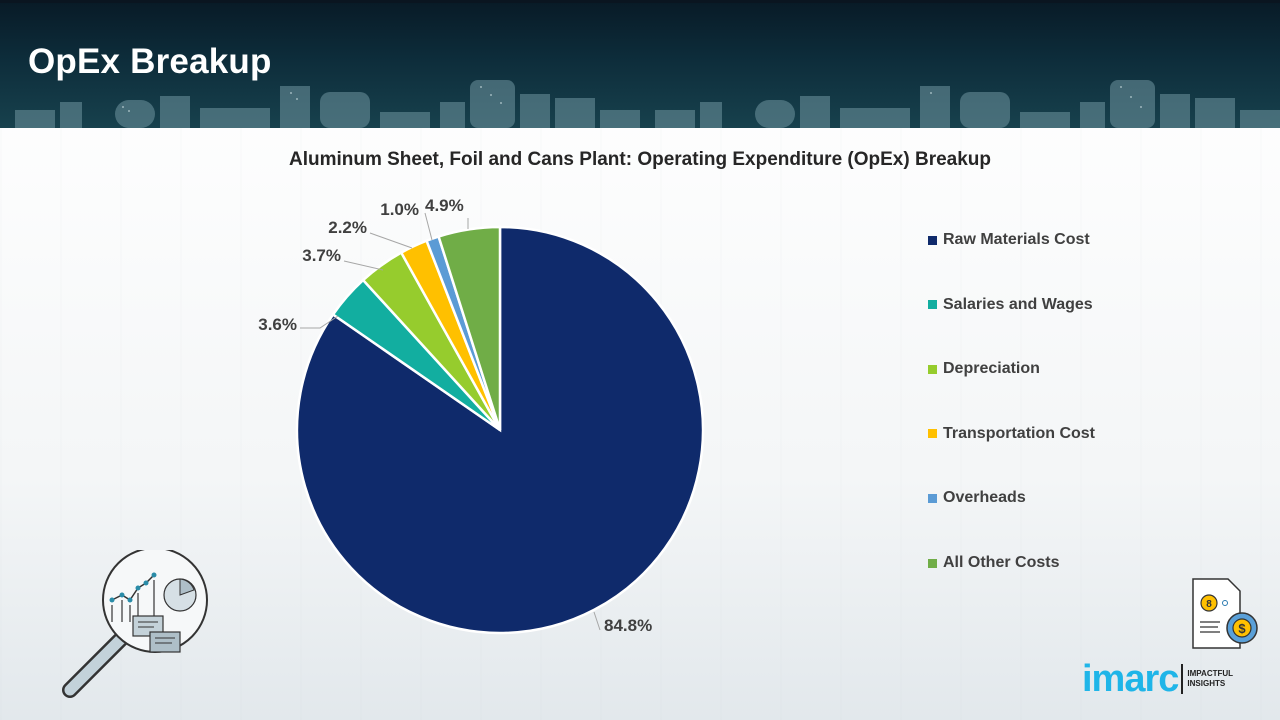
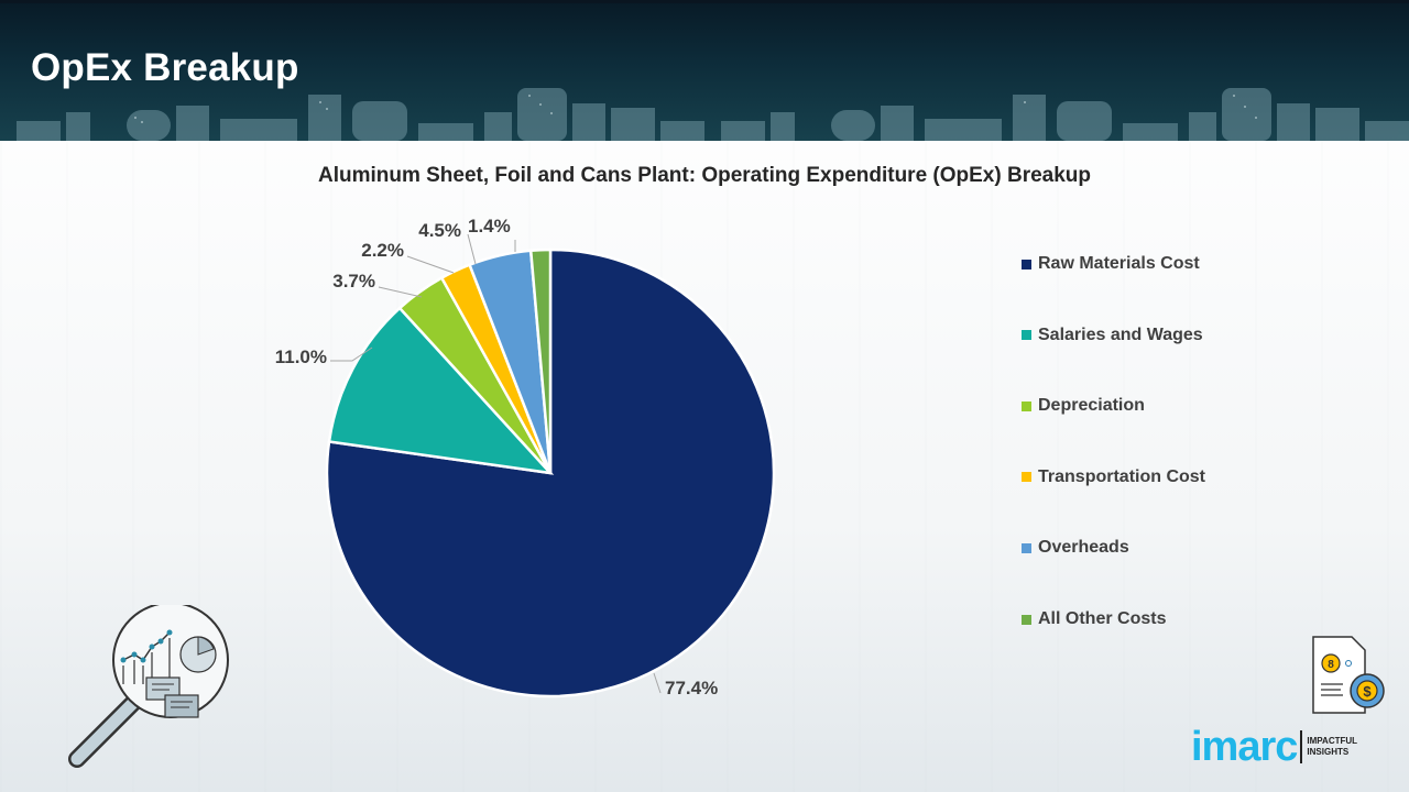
Raw Materials Cost: 84.8% -> 77.4%
Salaries and Wages: 3.6% -> 11.0%
Overheads: 1.0% -> 4.5%
All Other Costs: 4.9% -> 1.4%
